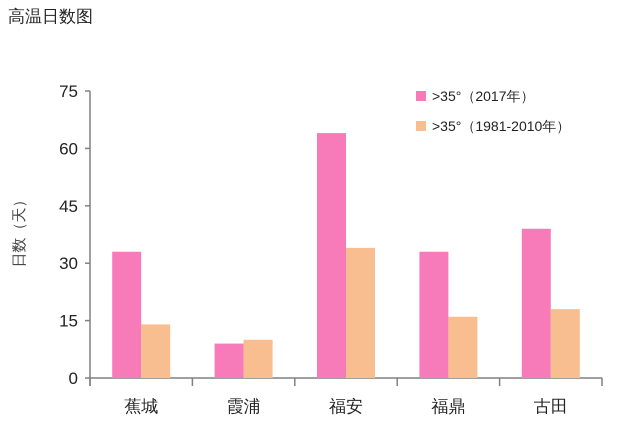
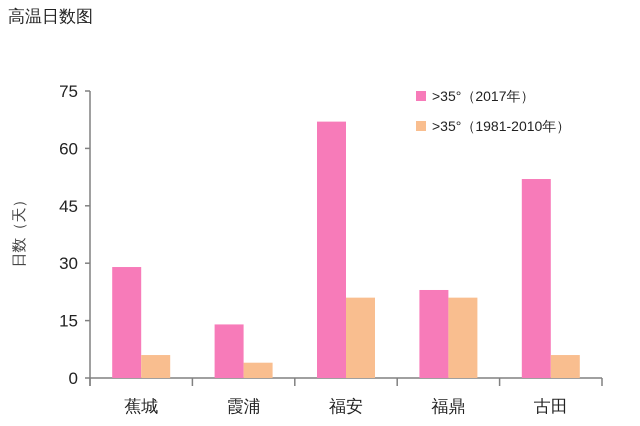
>35°（2017年）/蕉城: 33 -> 29
>35°（1981-2010年）/蕉城: 14 -> 6
>35°（2017年）/霞浦: 9 -> 14
>35°（1981-2010年）/霞浦: 10 -> 4
>35°（2017年）/福安: 64 -> 67
>35°（1981-2010年）/福安: 34 -> 21
>35°（2017年）/福鼎: 33 -> 23
>35°（1981-2010年）/福鼎: 16 -> 21
>35°（2017年）/古田: 39 -> 52
>35°（1981-2010年）/古田: 18 -> 6
